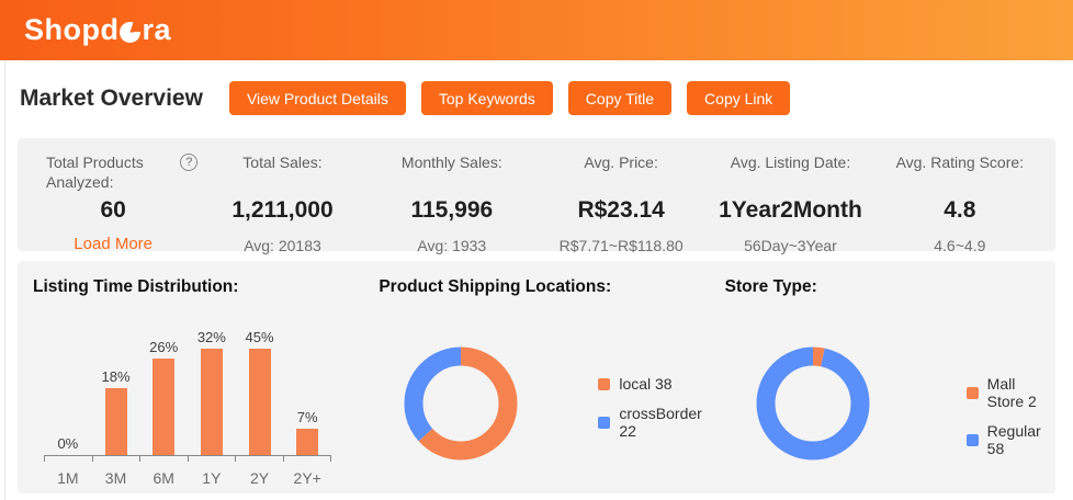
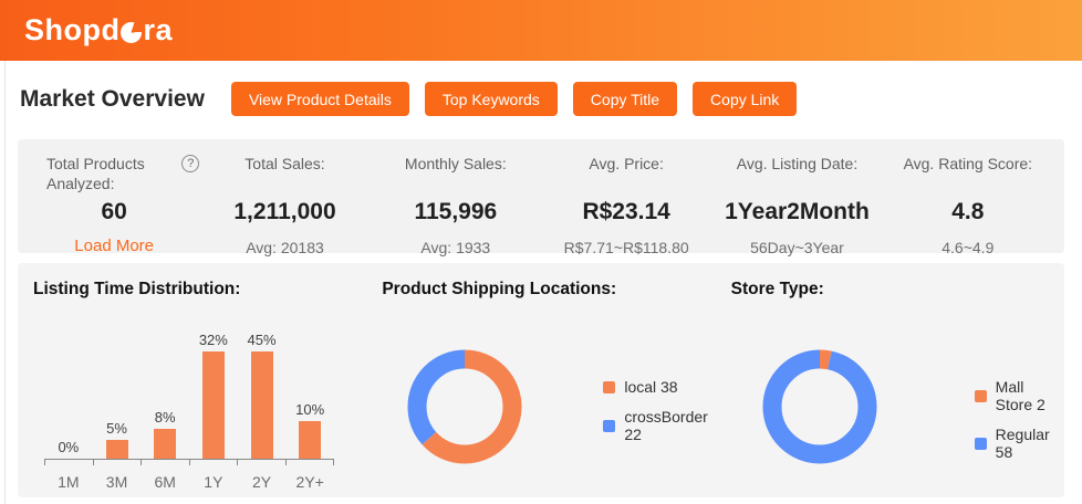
Listing Time Distribution:/3M: 18% -> 5%
Listing Time Distribution:/6M: 26% -> 8%
Listing Time Distribution:/2Y+: 7% -> 10%
